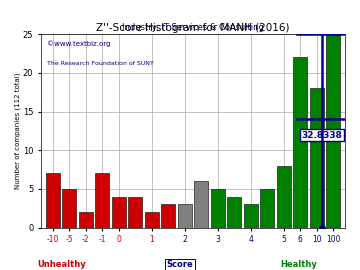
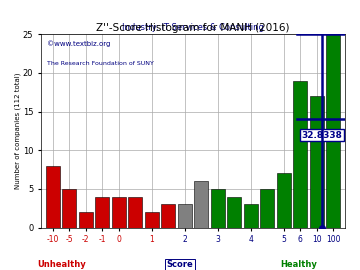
-10: 7 -> 8
-1: 7 -> 4
5: 8 -> 7
6: 22 -> 19
10: 18 -> 17
